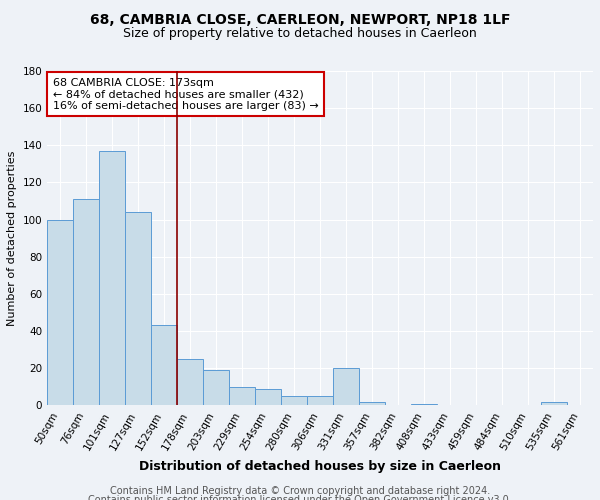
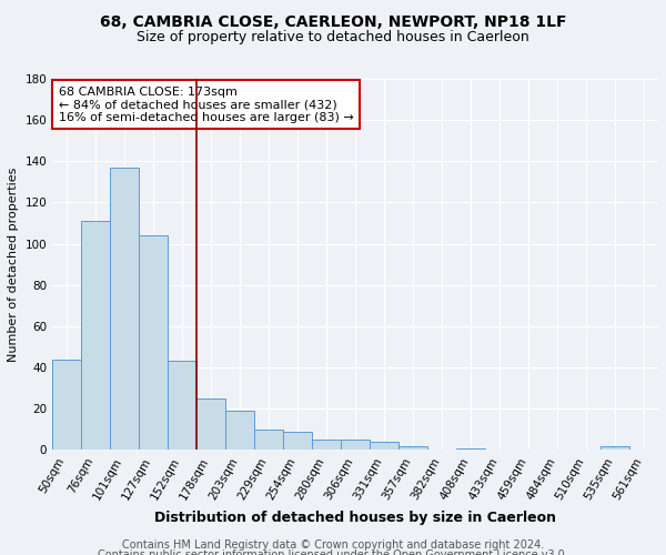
50sqm: 100 -> 44
331sqm: 20 -> 4
